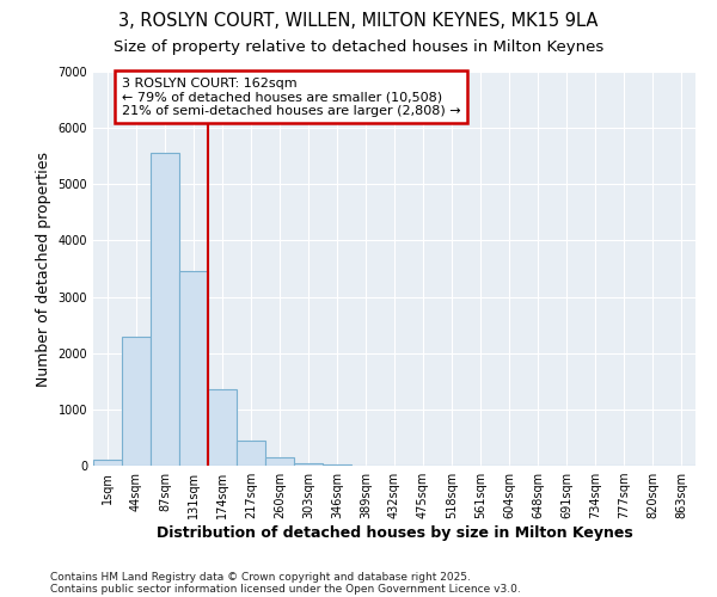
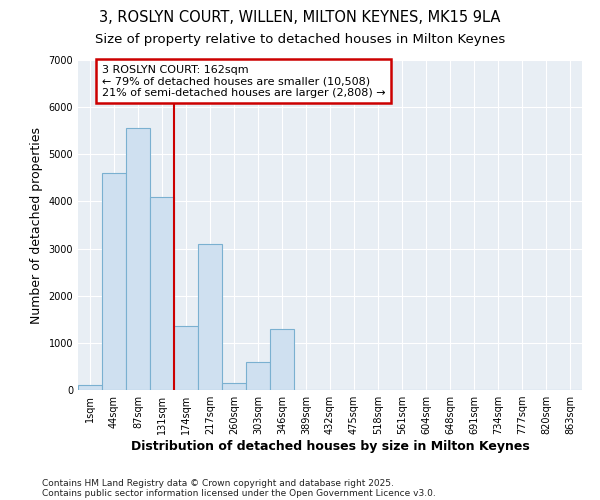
44sqm: 2300 -> 4600
131sqm: 3450 -> 4100
217sqm: 450 -> 3100
303sqm: 50 -> 600
346sqm: 20 -> 1300
